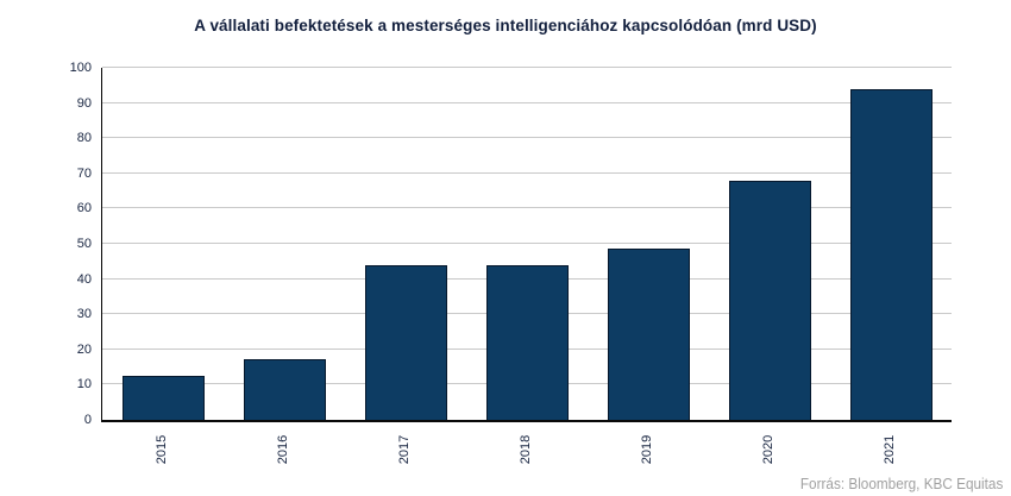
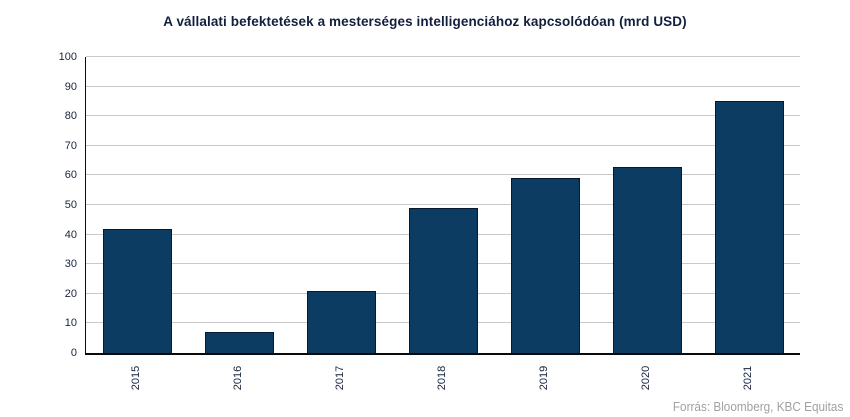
2015: 13 -> 42
2016: 17 -> 7
2017: 44 -> 21
2018: 44 -> 49
2019: 49 -> 59
2020: 68 -> 63
2021: 94 -> 85
